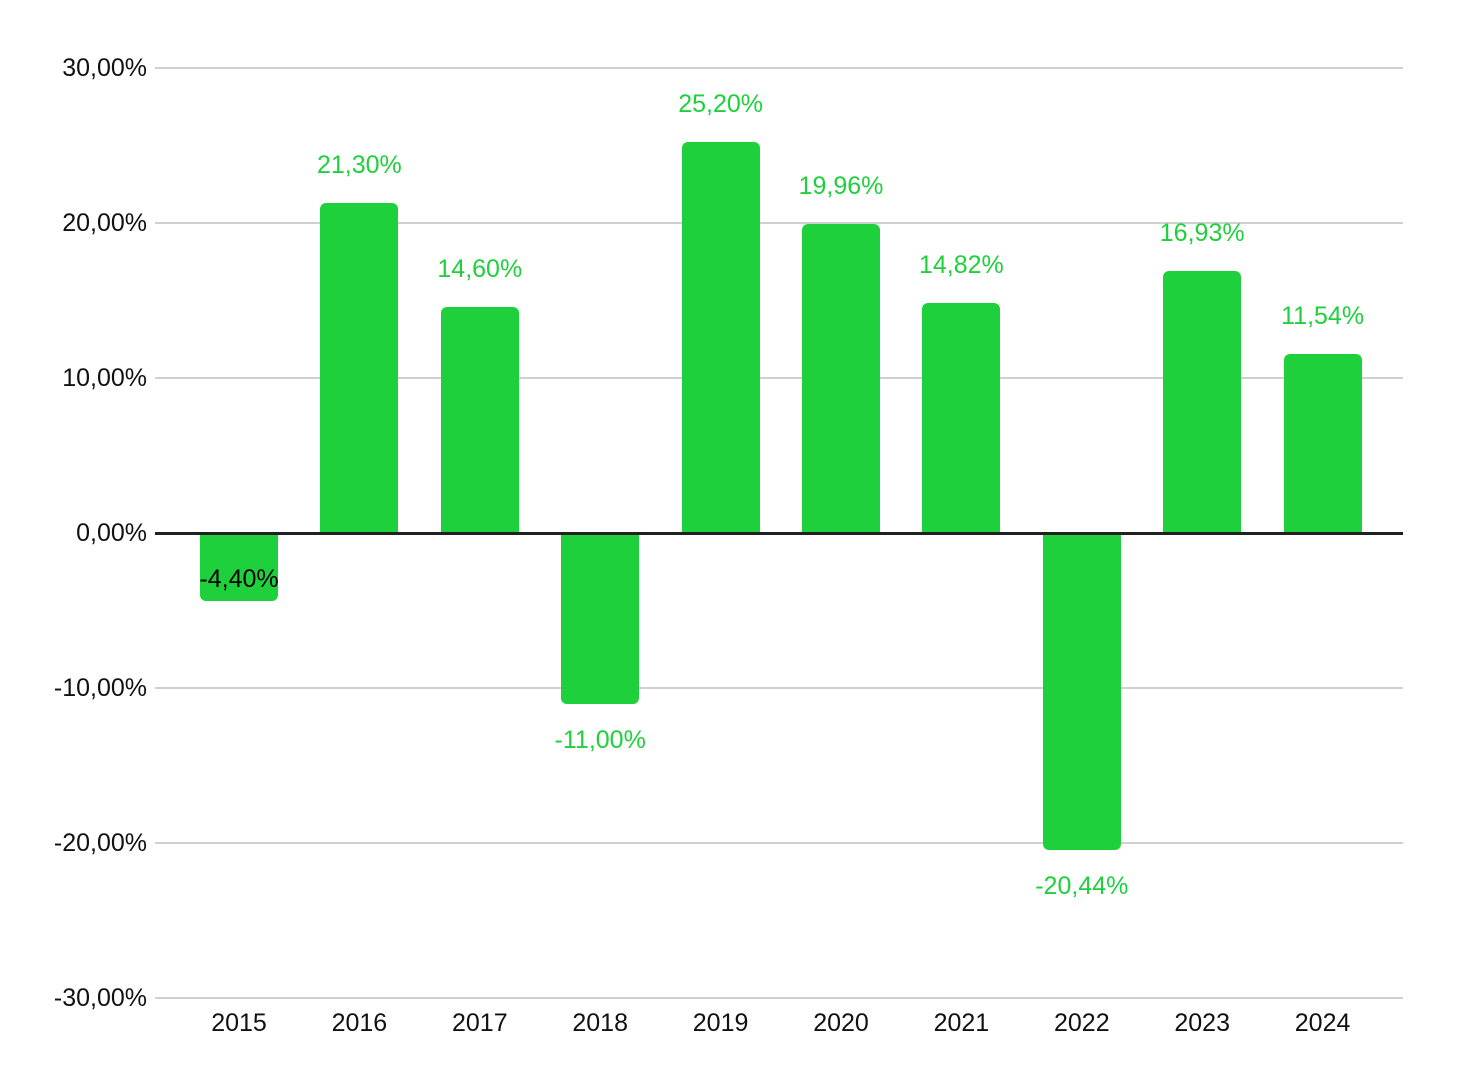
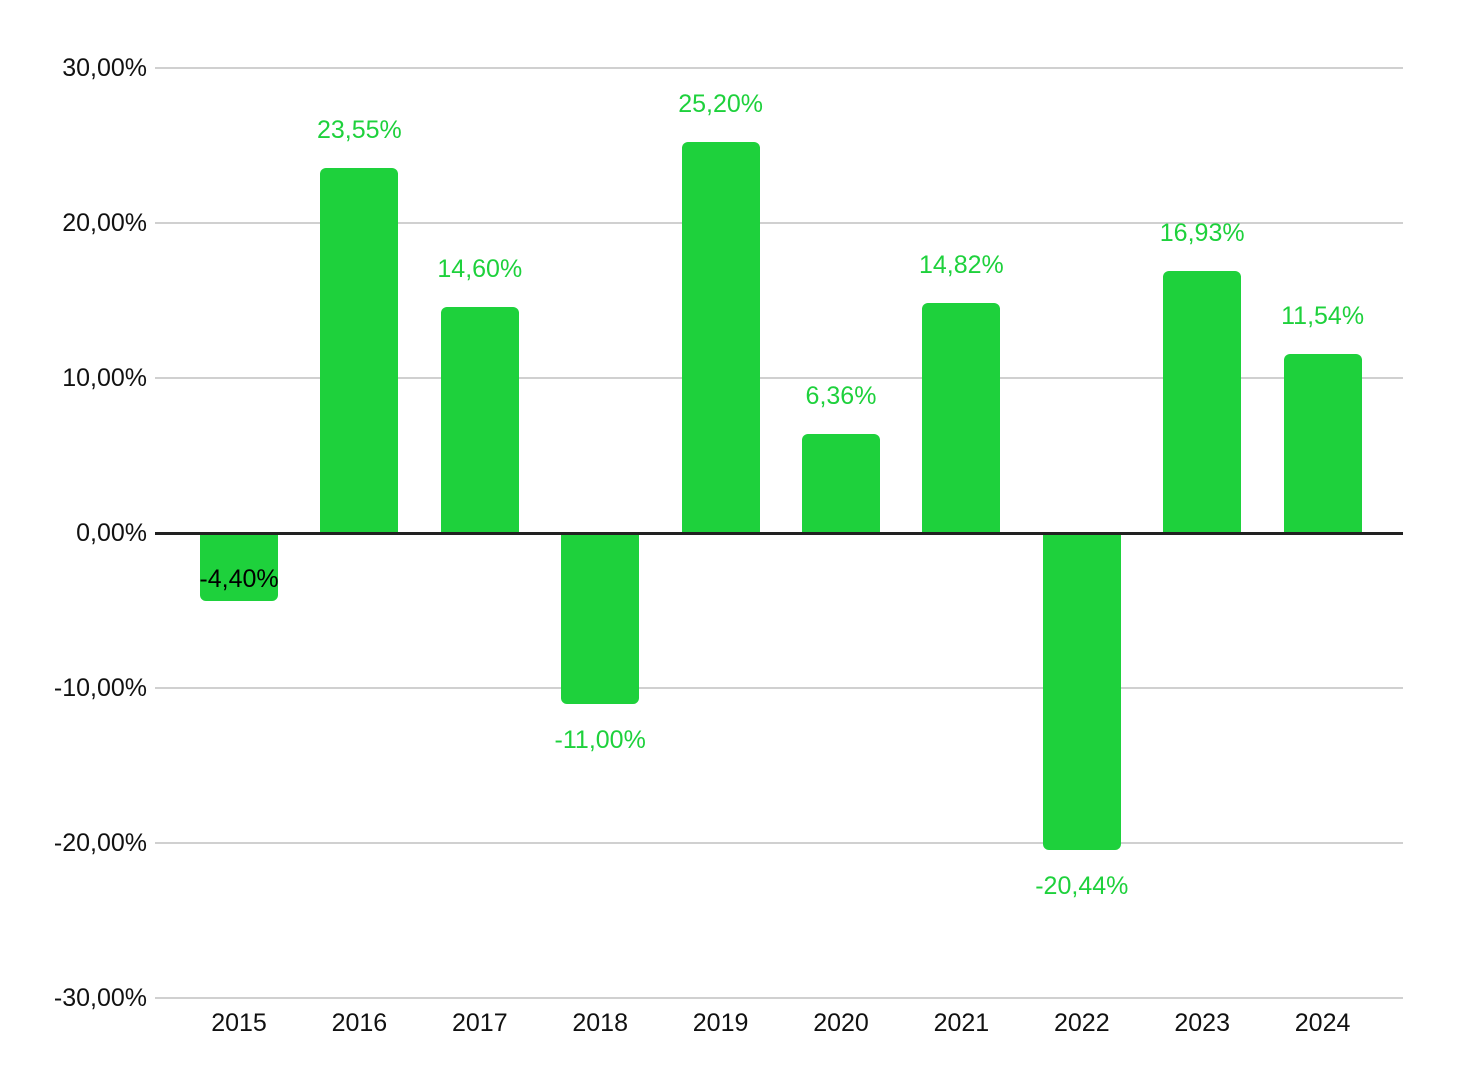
2016: 21,30% -> 23,55%
2020: 19,96% -> 6,36%
